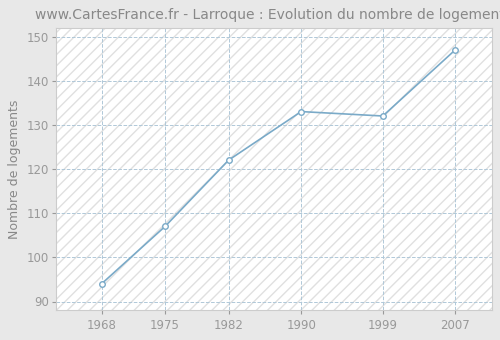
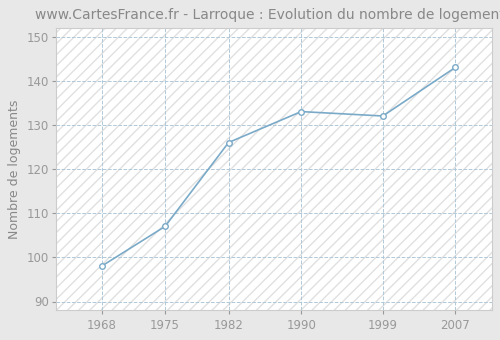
1968: 94 -> 98
1982: 122 -> 126
2007: 147 -> 143
